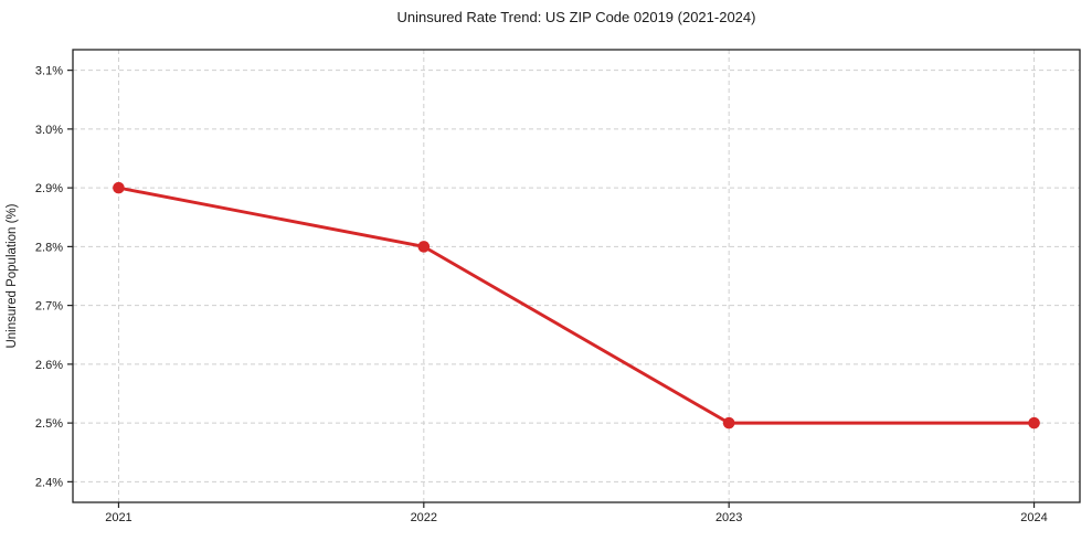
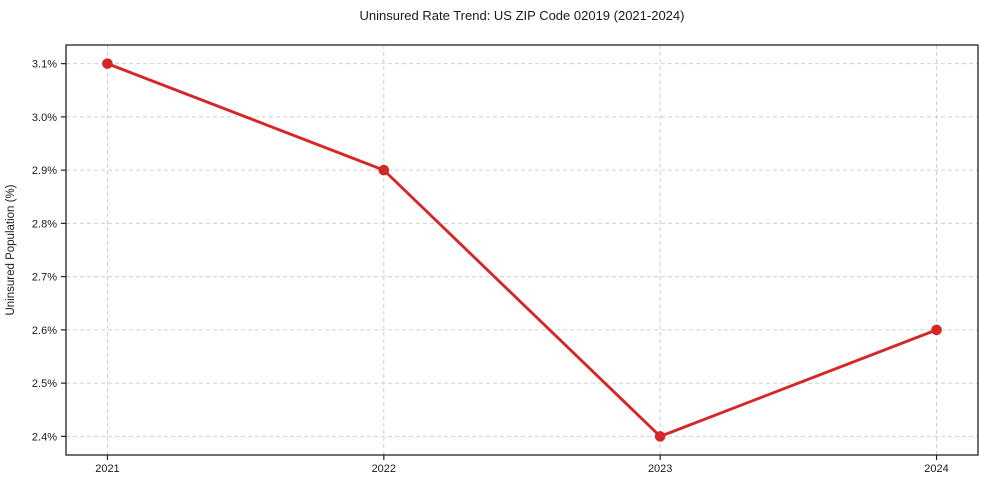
2021: 2.9% -> 3.1%
2022: 2.8% -> 2.9%
2023: 2.5% -> 2.4%
2024: 2.5% -> 2.6%
